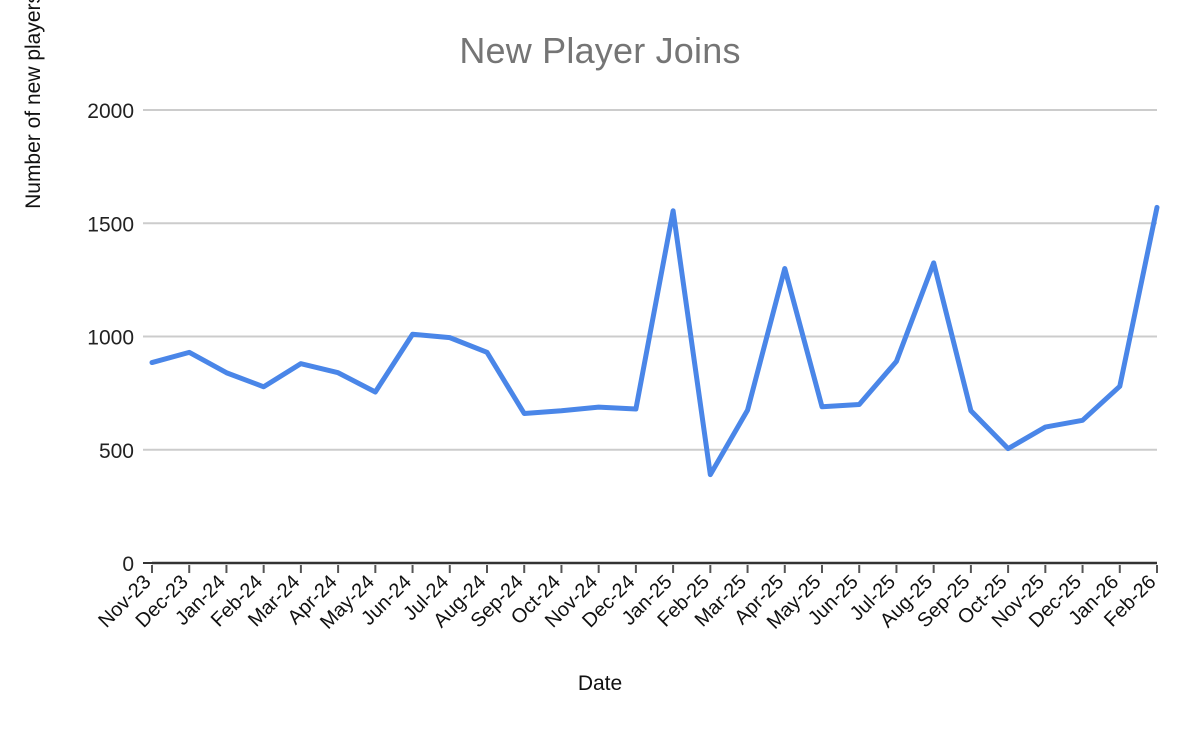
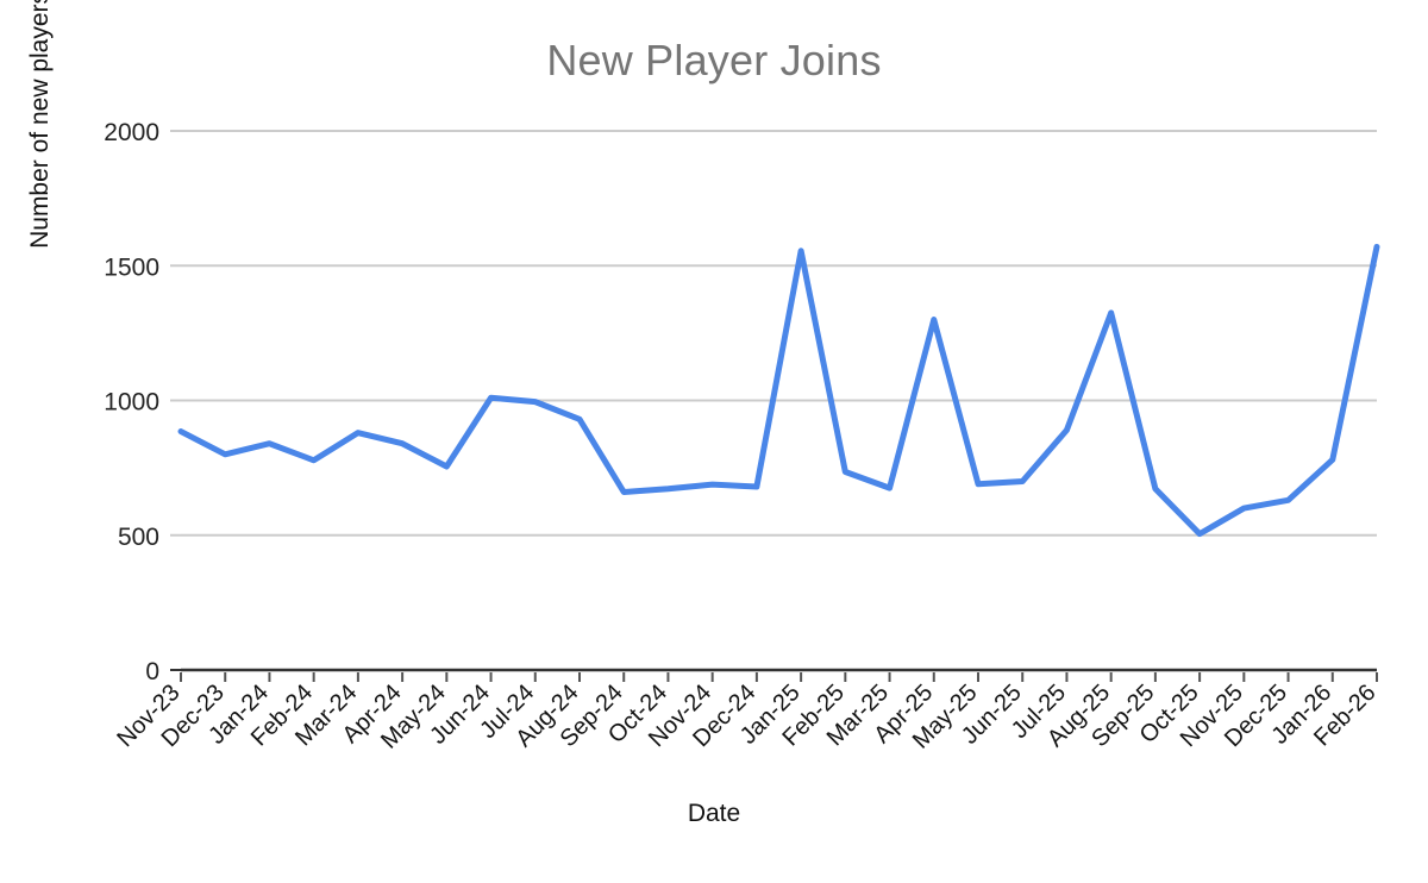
Dec-23: 930 -> 800
Feb-25: 390 -> 740
